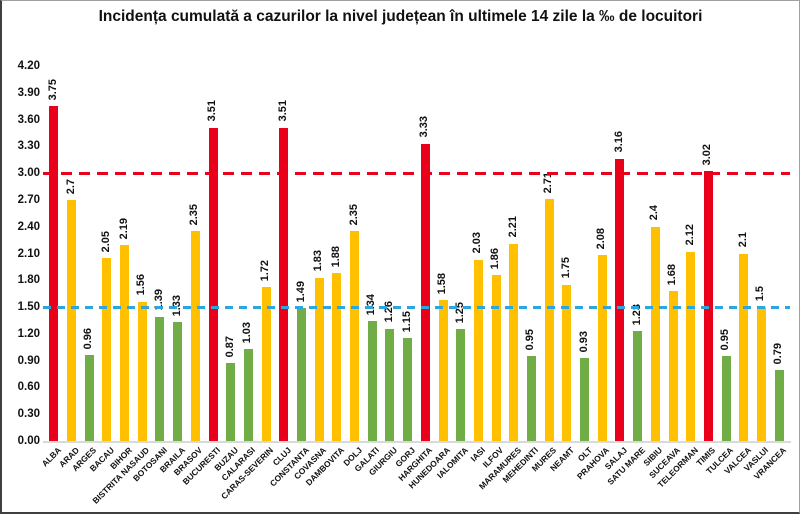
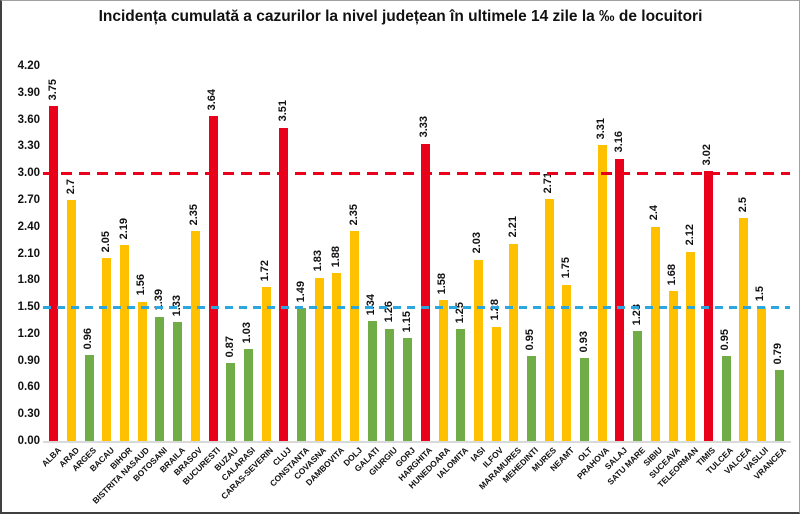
BUCURESTI: 3.51 -> 3.64
ILFOV: 1.86 -> 1.28
PRAHOVA: 2.08 -> 3.31
VALCEA: 2.1 -> 2.5
